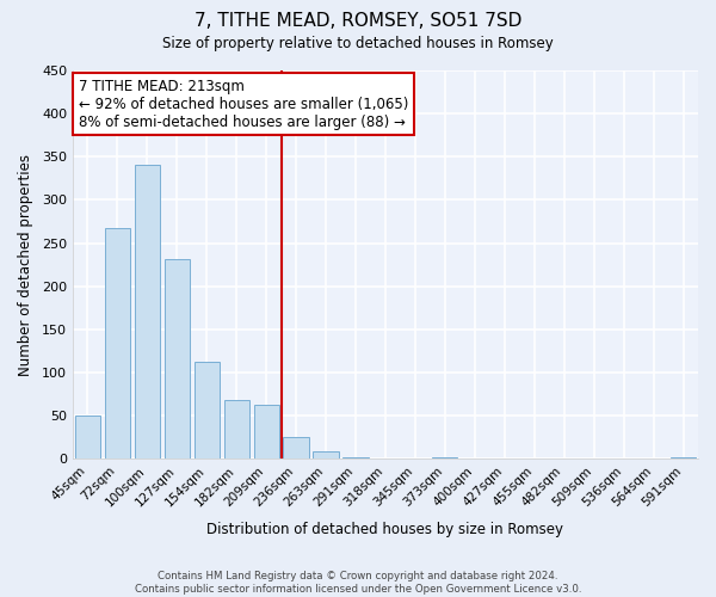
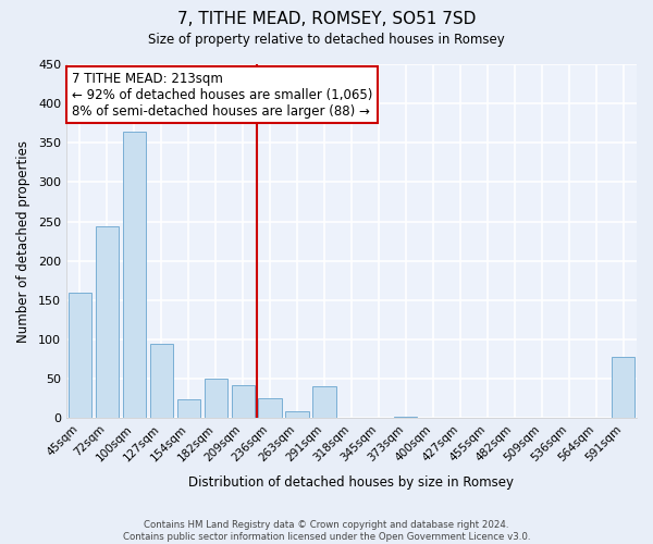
45sqm: 50 -> 160
72sqm: 267 -> 244
100sqm: 340 -> 364
127sqm: 232 -> 94
154sqm: 113 -> 24
182sqm: 68 -> 50
209sqm: 62 -> 42
291sqm: 1 -> 40
591sqm: 1 -> 78
